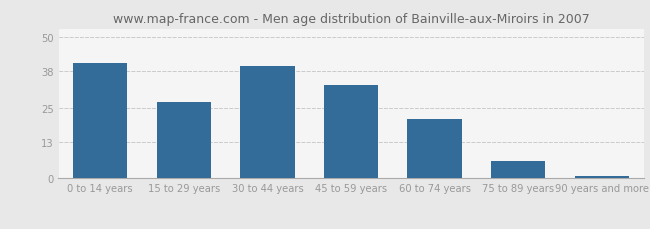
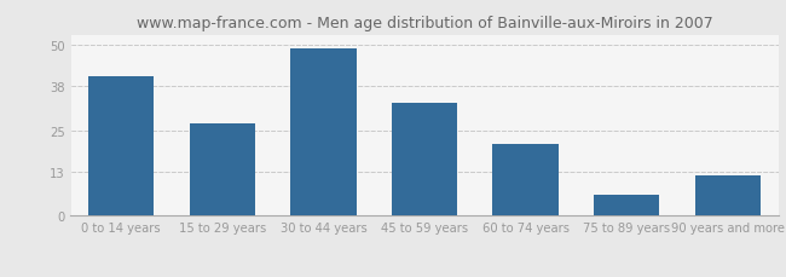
30 to 44 years: 40 -> 49
90 years and more: 1 -> 12
